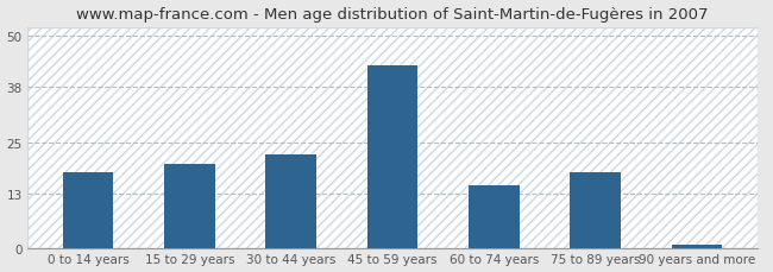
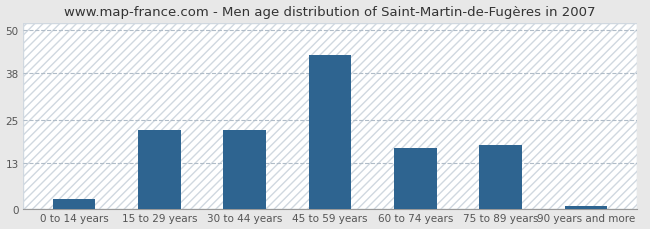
0 to 14 years: 18 -> 3
15 to 29 years: 20 -> 22
60 to 74 years: 15 -> 17
